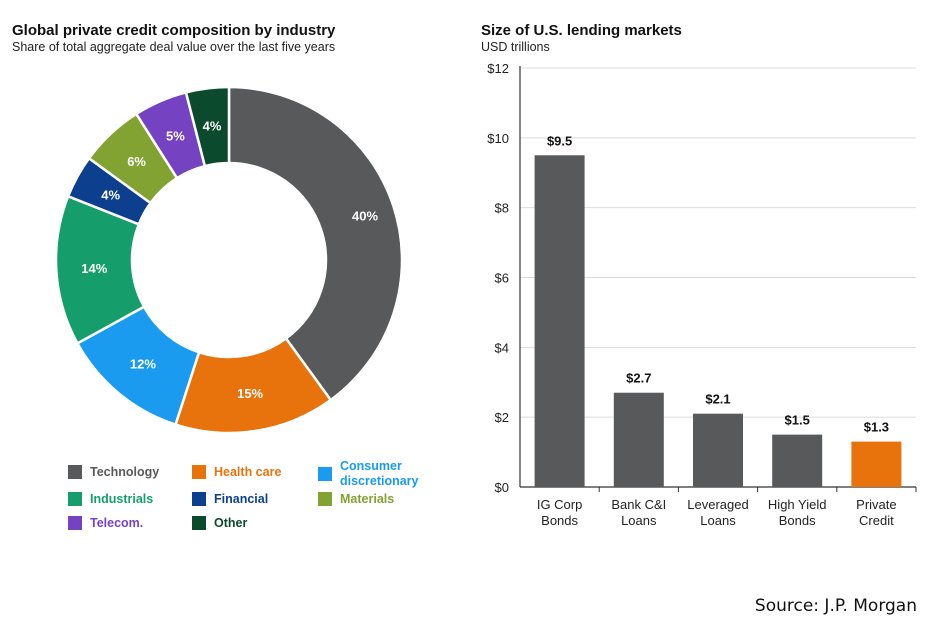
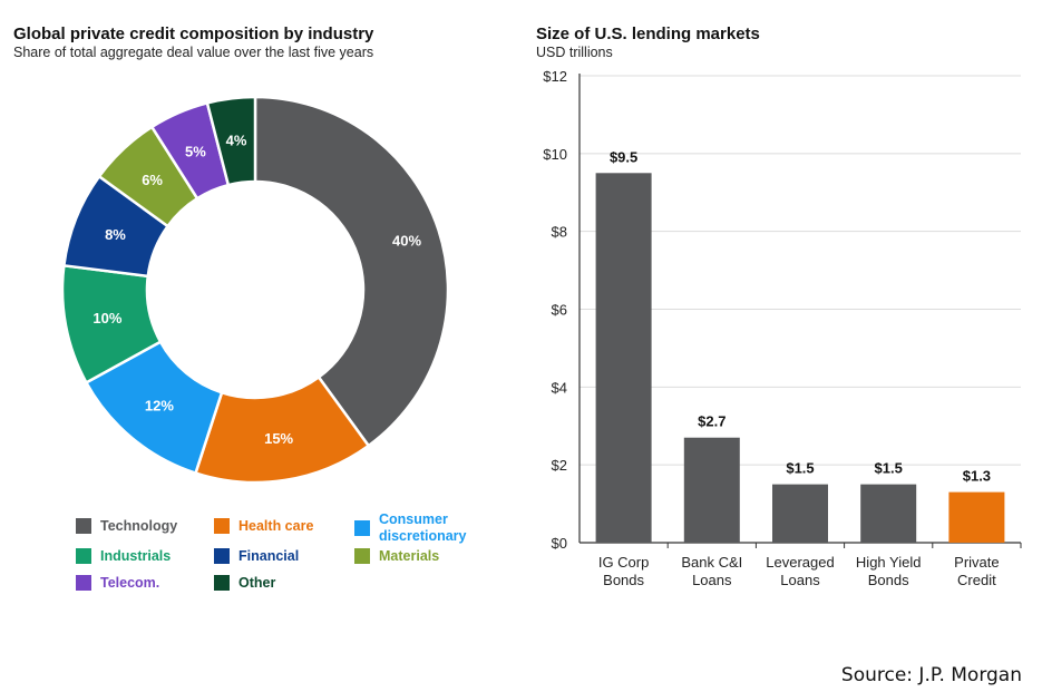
Global private credit composition by industry/Industrials: 14% -> 10%
Global private credit composition by industry/Financial: 4% -> 8%
Size of U.S. lending markets/Leveraged Loans: $2.1 -> $1.5
